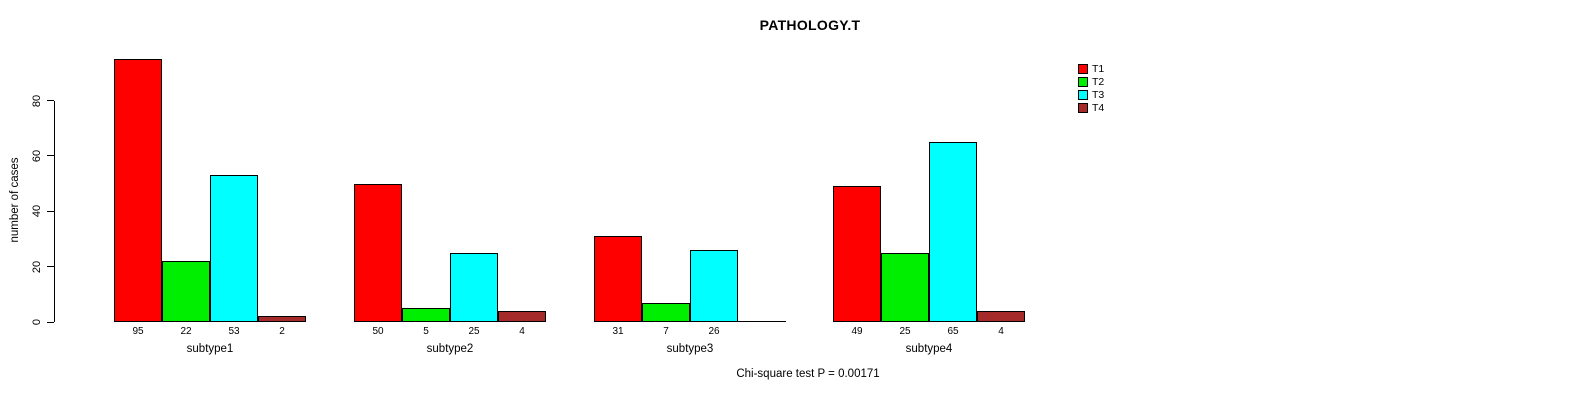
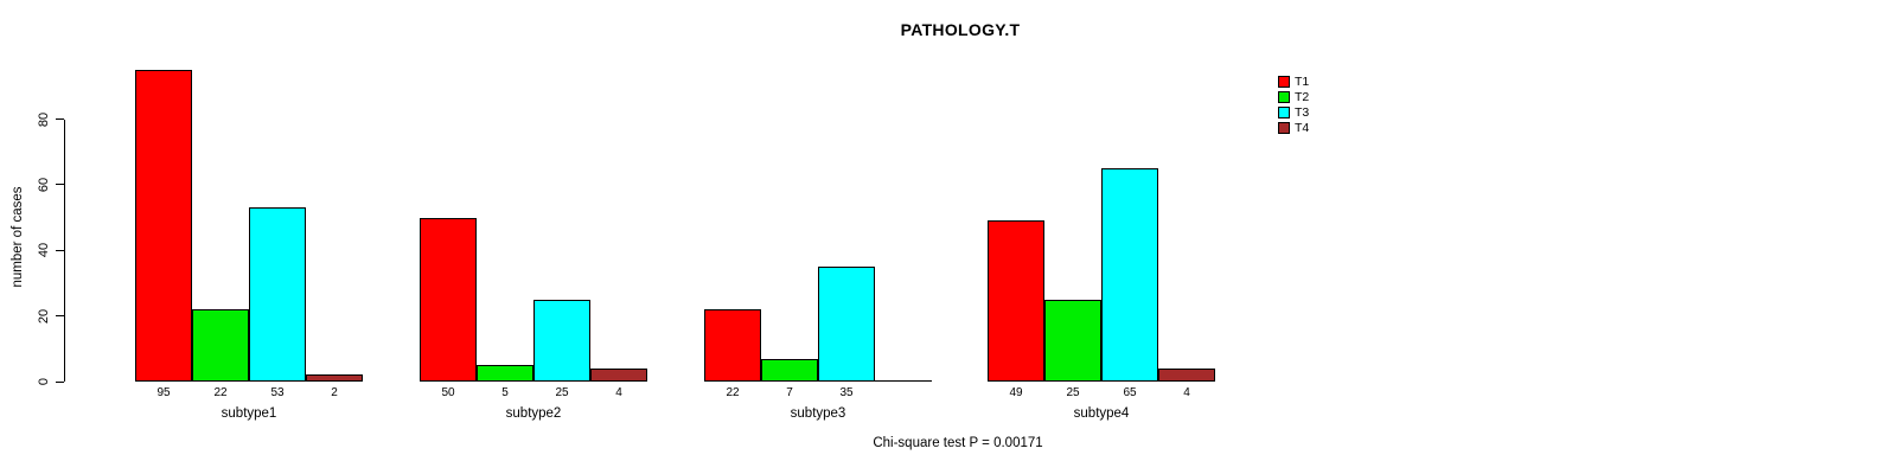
T1/subtype3: 31 -> 22
T3/subtype3: 26 -> 35
